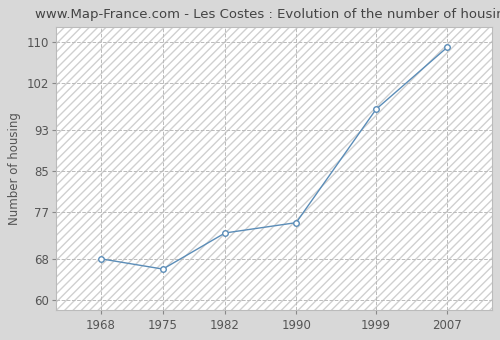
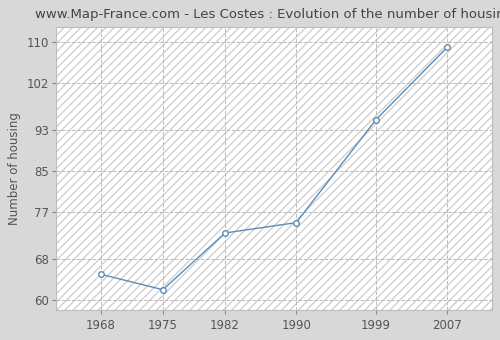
1968: 68 -> 65
1975: 66 -> 62
1999: 97 -> 95
